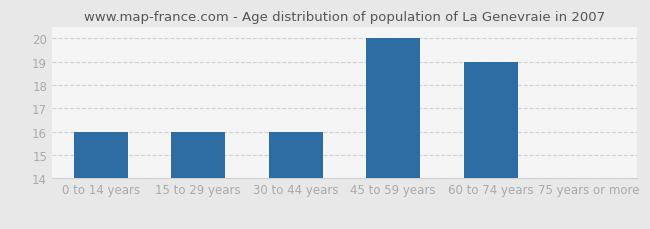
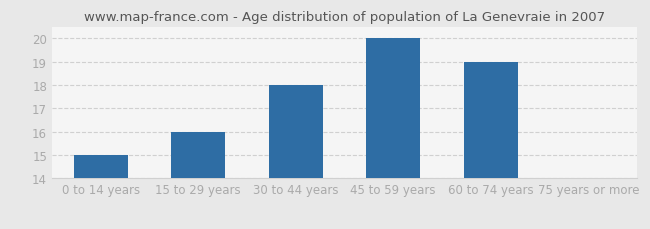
0 to 14 years: 16 -> 15
30 to 44 years: 16 -> 18
